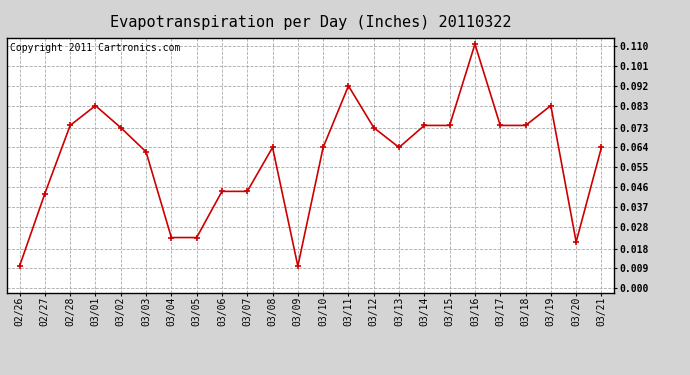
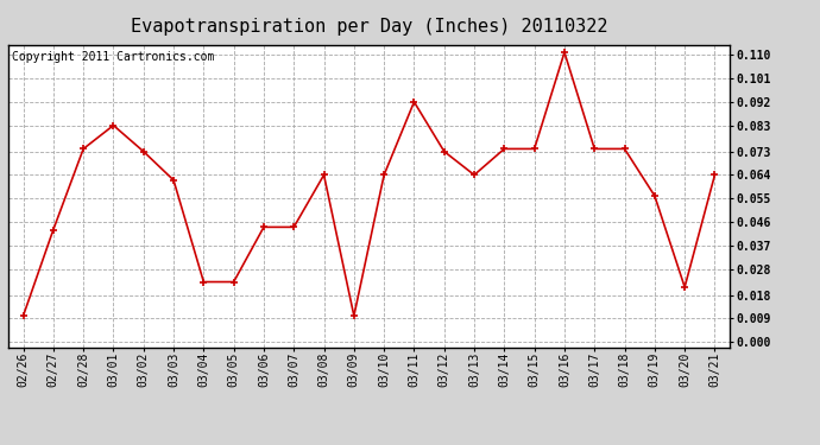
03/19: 0.083 -> 0.056
